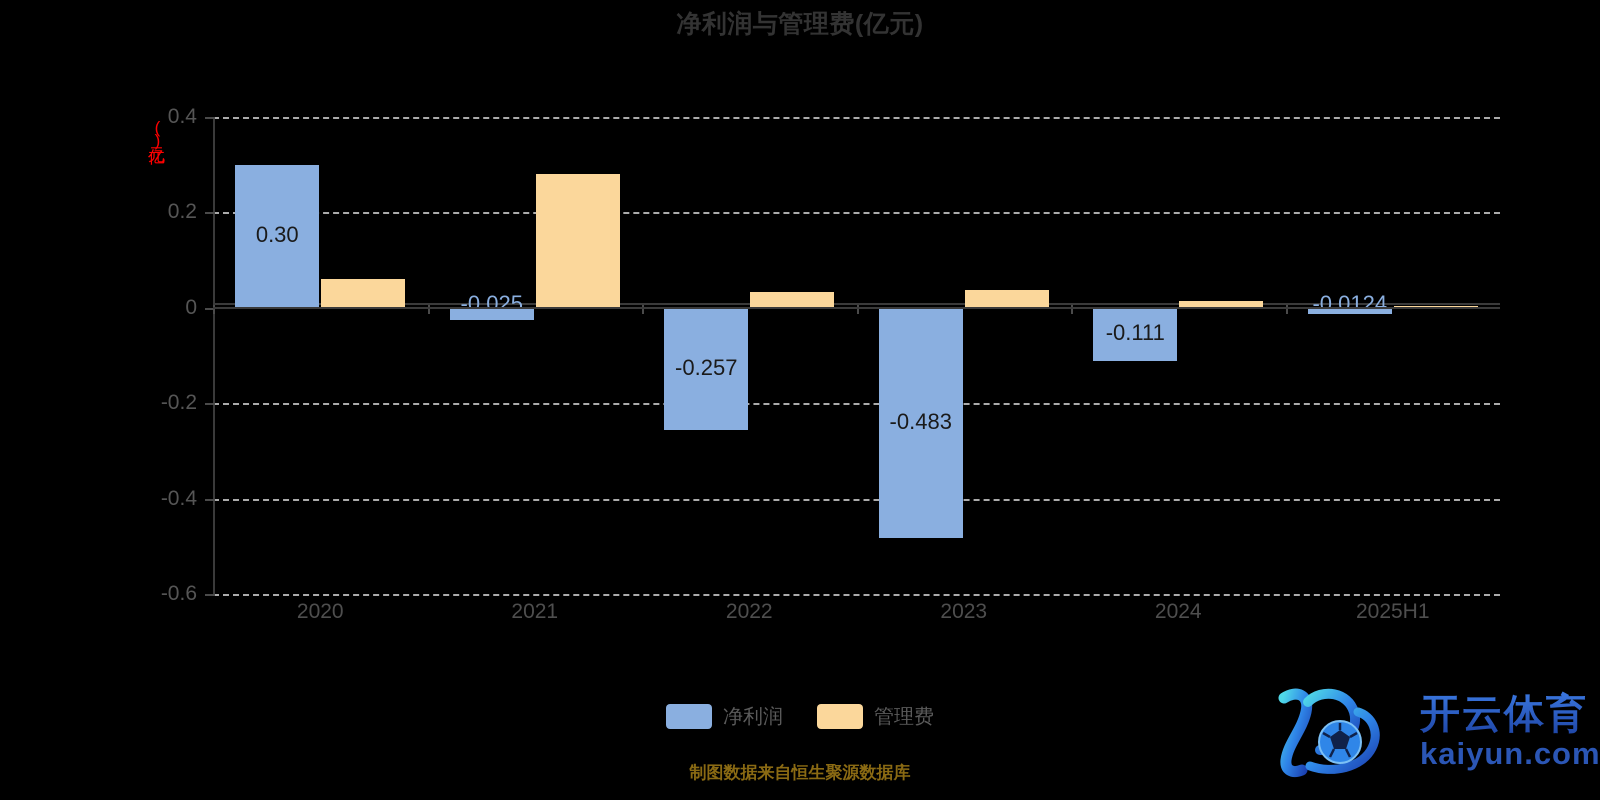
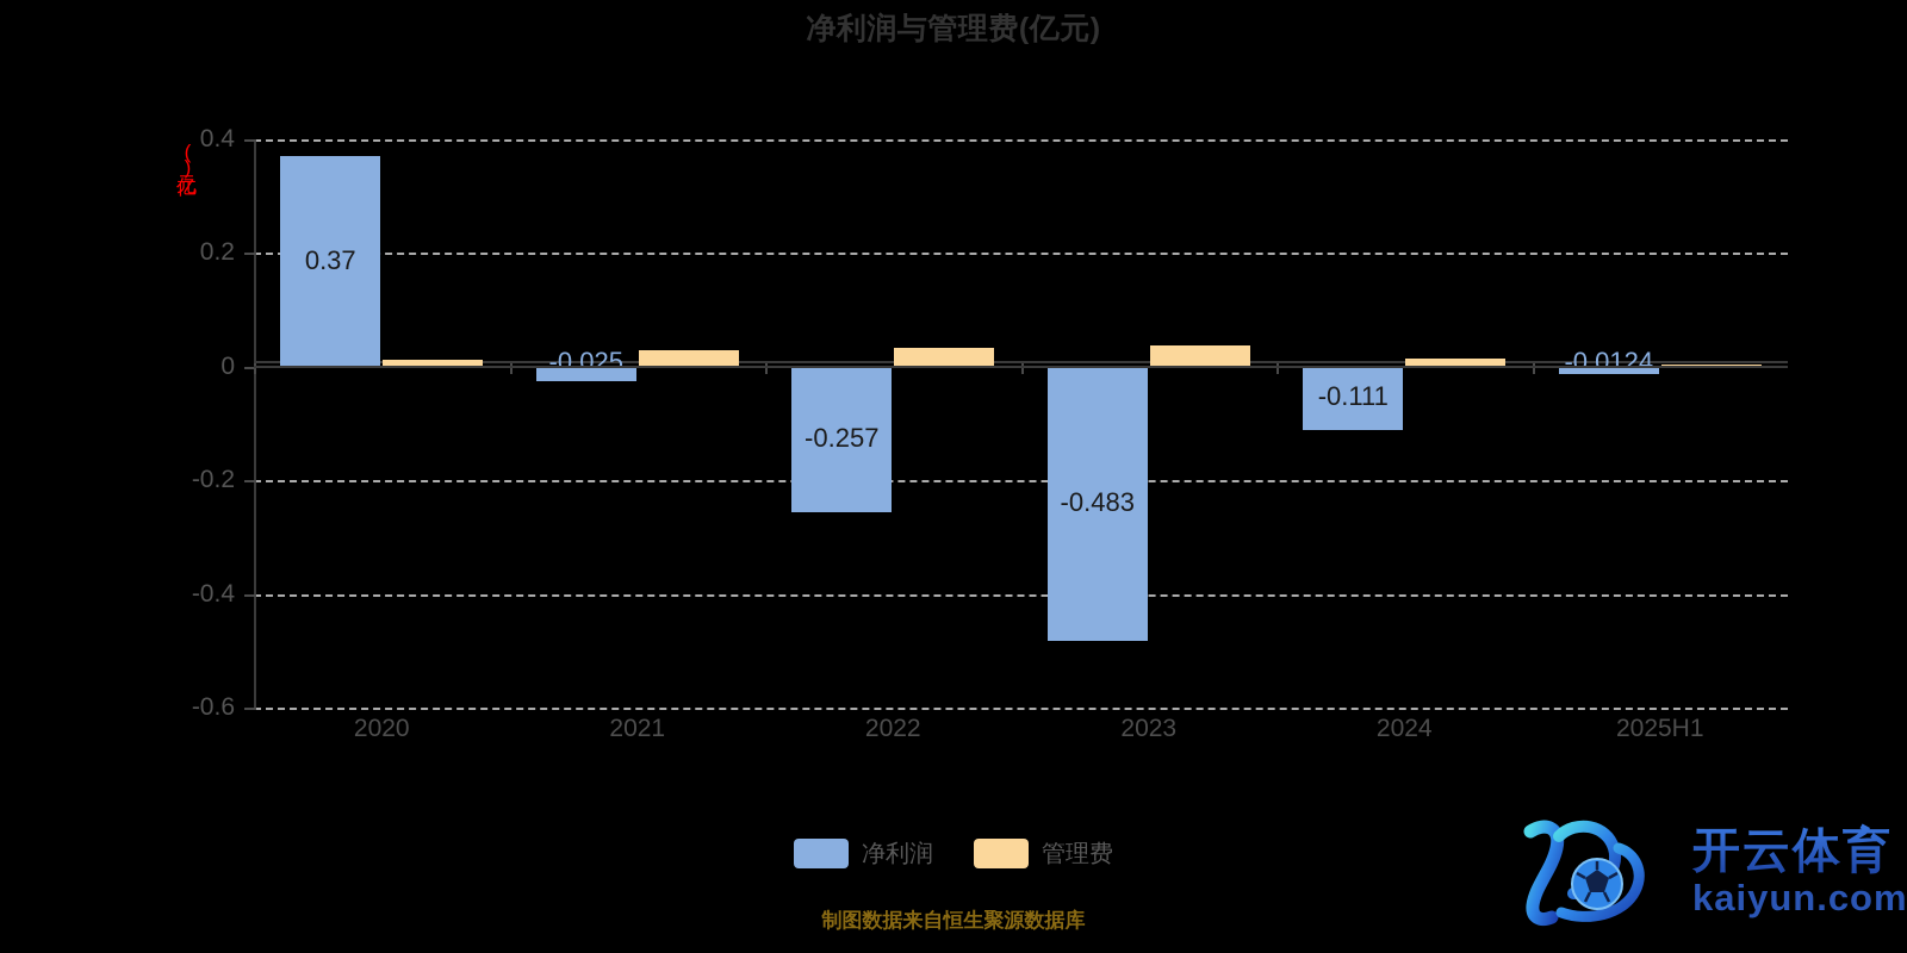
净利润/2020: 0.30 -> 0.37
管理费/2020: 0.06 -> 0.01
管理费/2021: 0.28 -> 0.03
